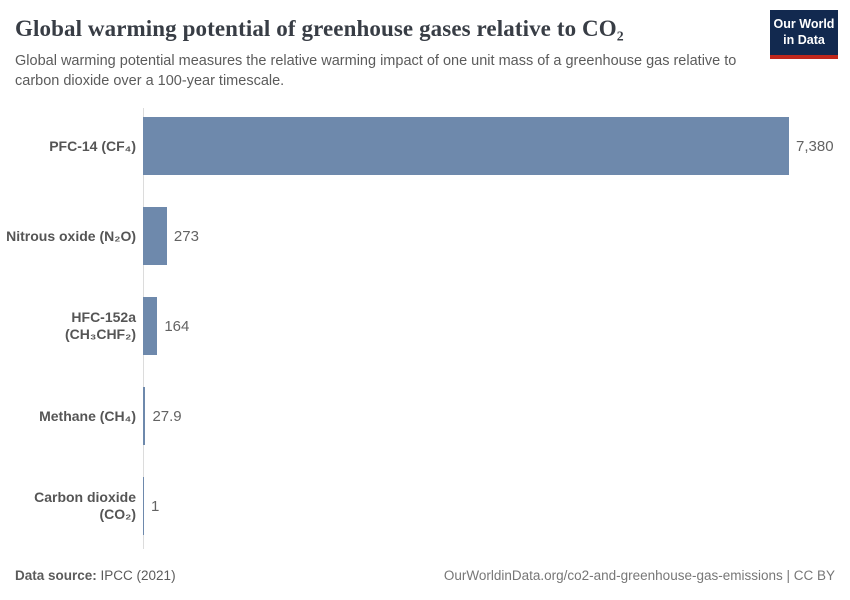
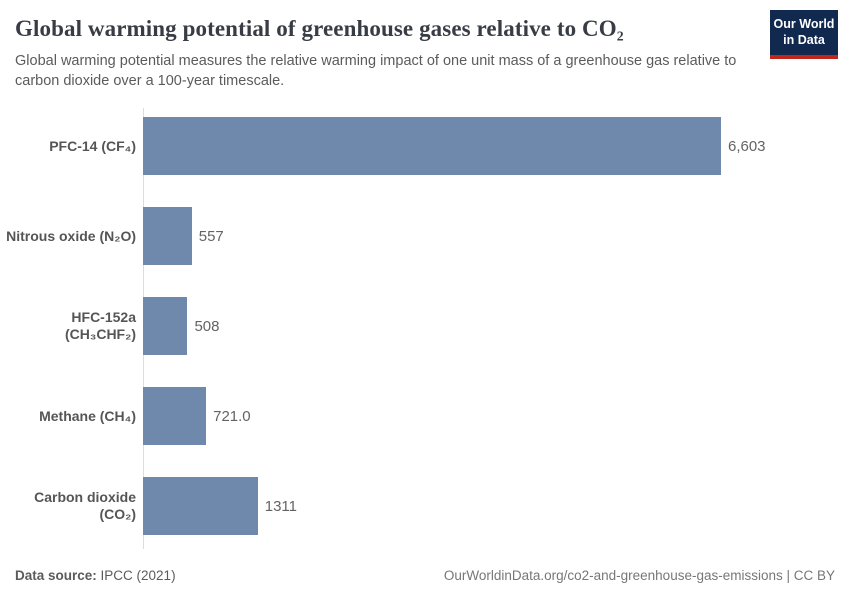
PFC-14 (CF₄): 7,380 -> 6,603
Nitrous oxide (N₂O): 273 -> 557
HFC-152a (CH₃CHF₂): 164 -> 508
Methane (CH₄): 27.9 -> 721.0
Carbon dioxide (CO₂): 1 -> 1311
